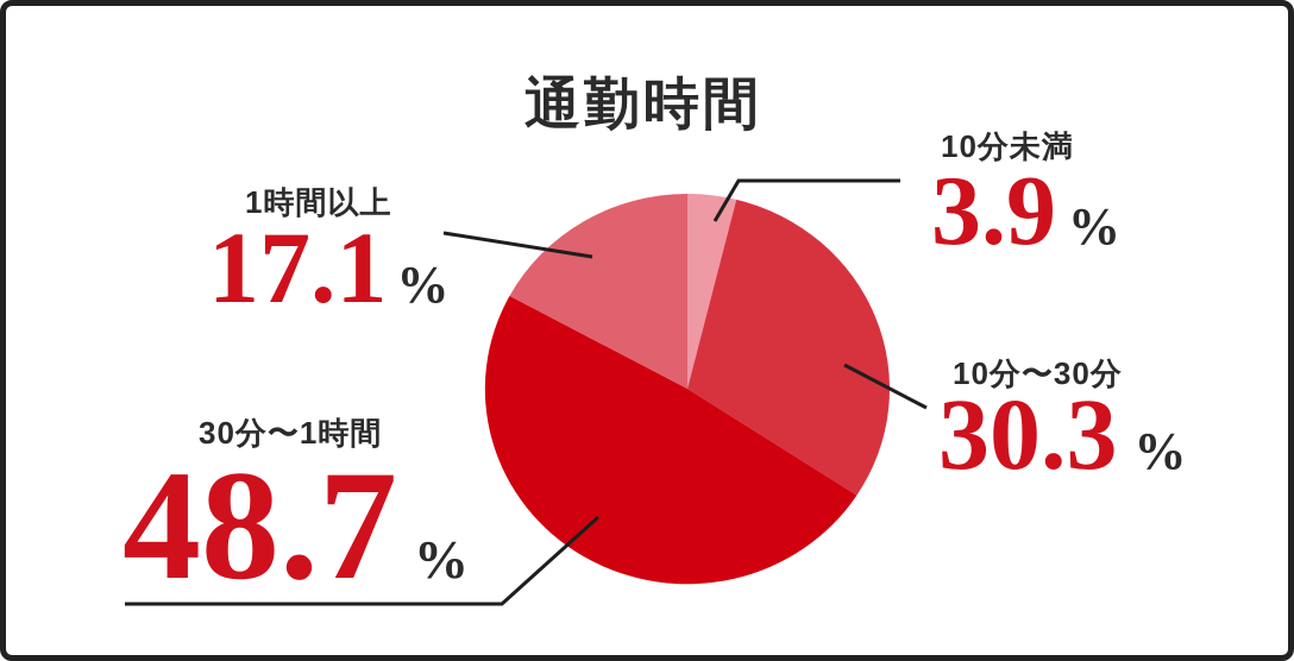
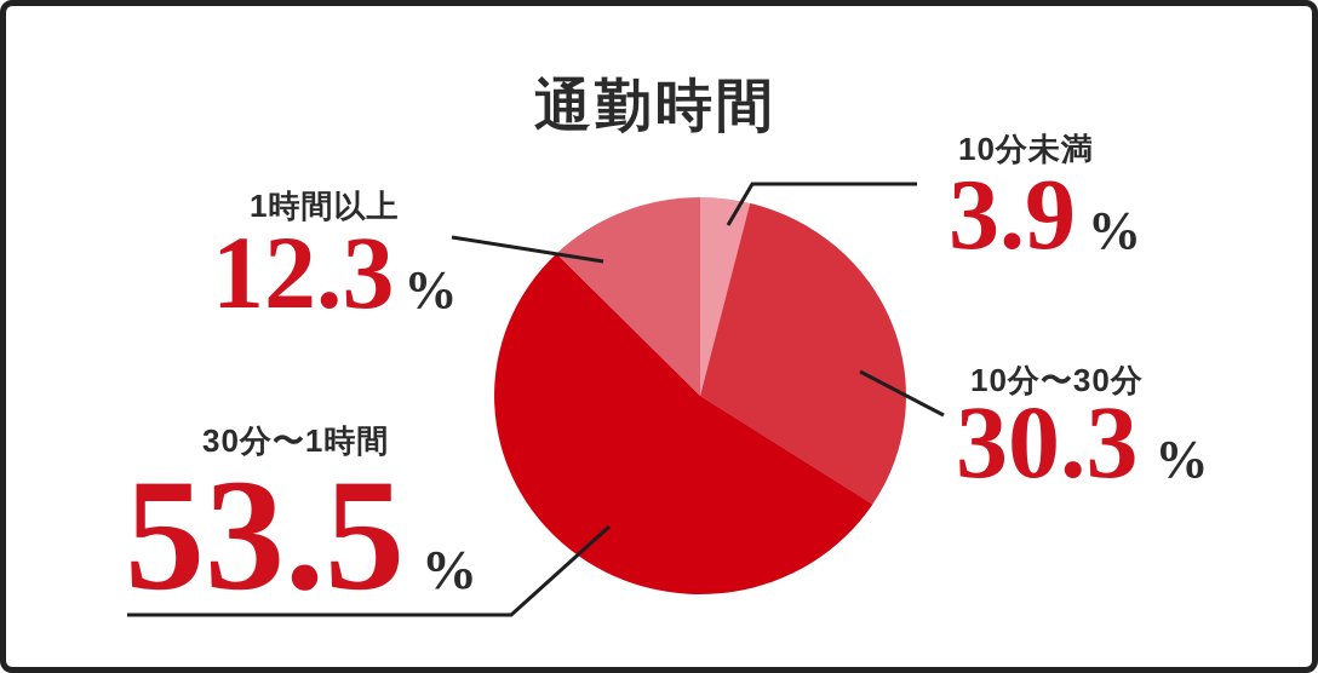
30分〜1時間: 48.7 -> 53.5
1時間以上: 17.1 -> 12.3
